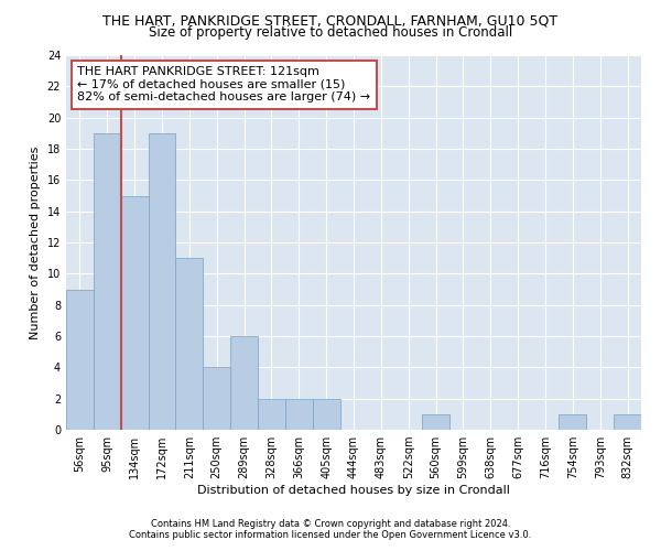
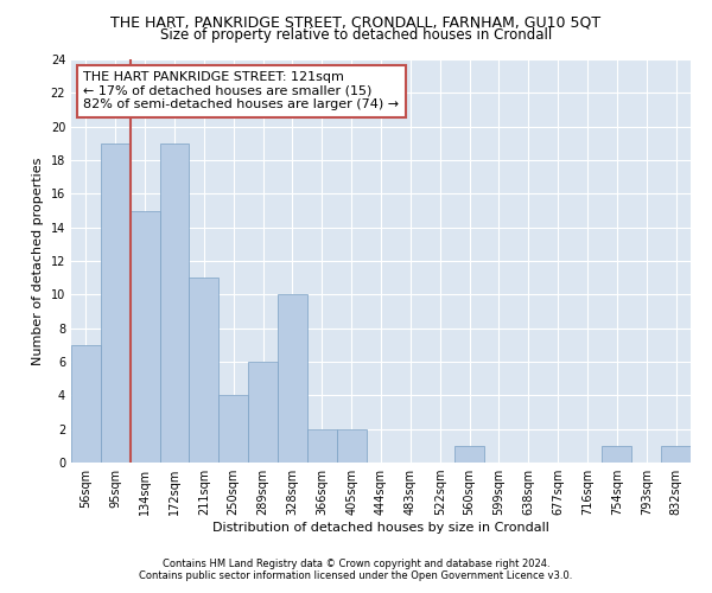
56sqm: 9 -> 7
328sqm: 2 -> 10
